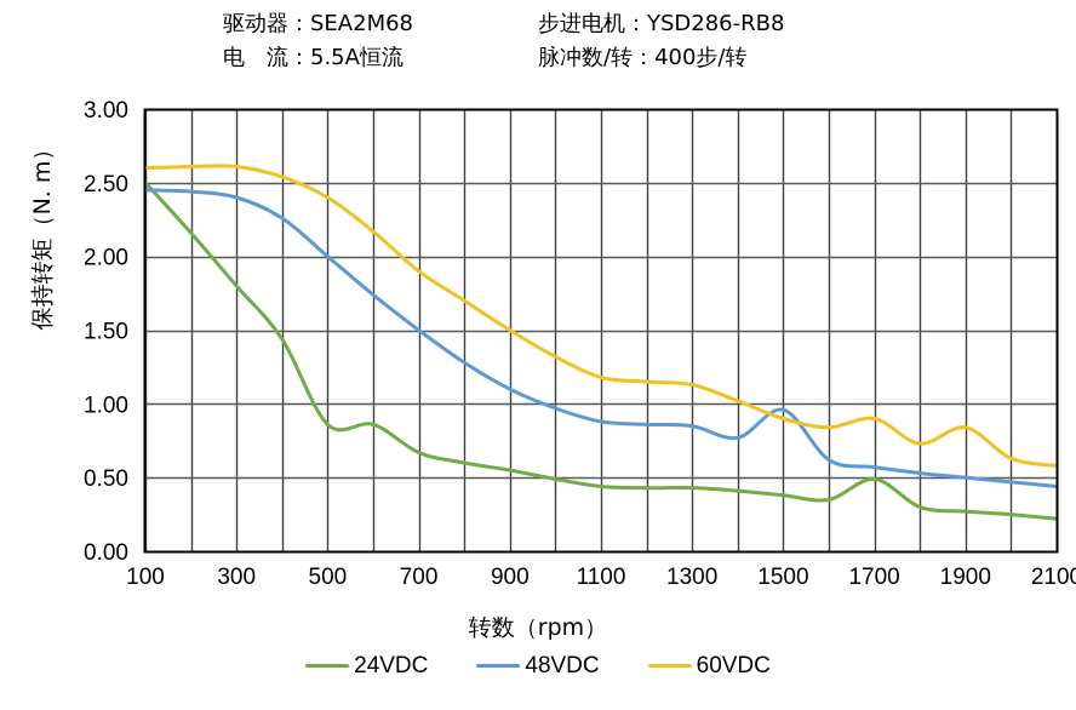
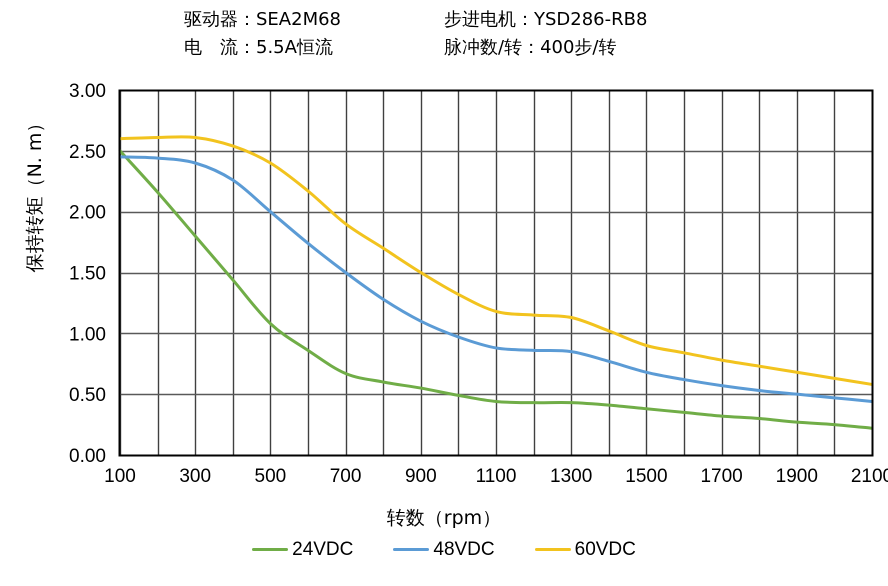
24VDC/500: 0.86 -> 1.08
48VDC/1500: 0.96 -> 0.68
24VDC/1700: 0.49 -> 0.32
60VDC/1700: 0.90 -> 0.78
60VDC/1900: 0.84 -> 0.68
